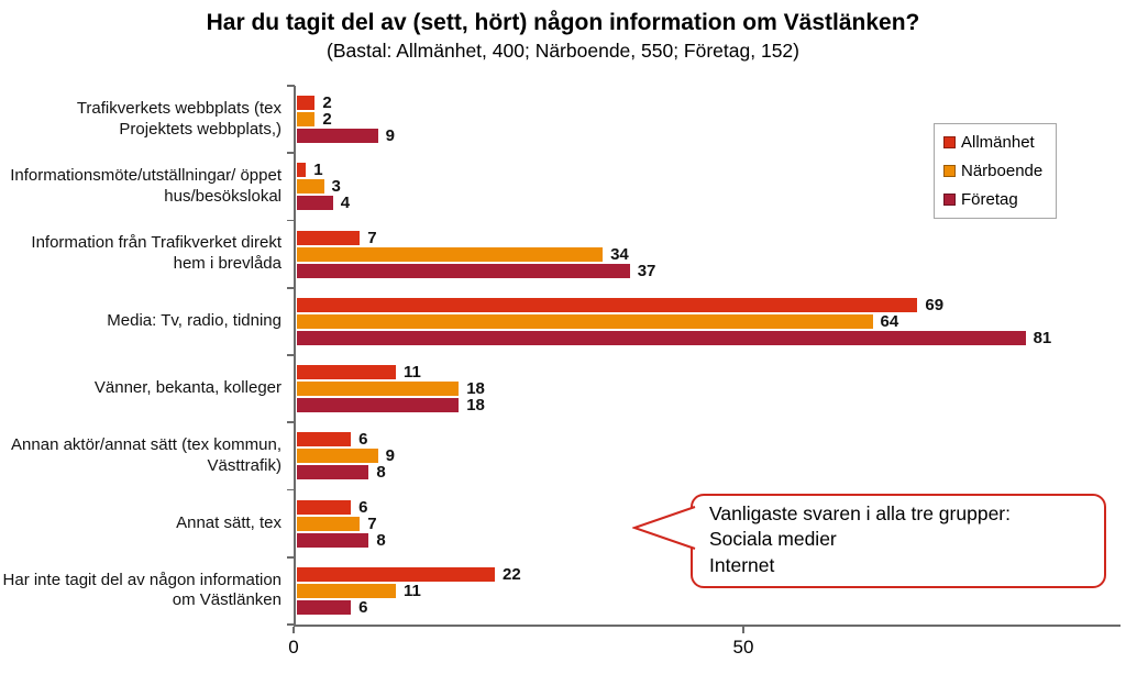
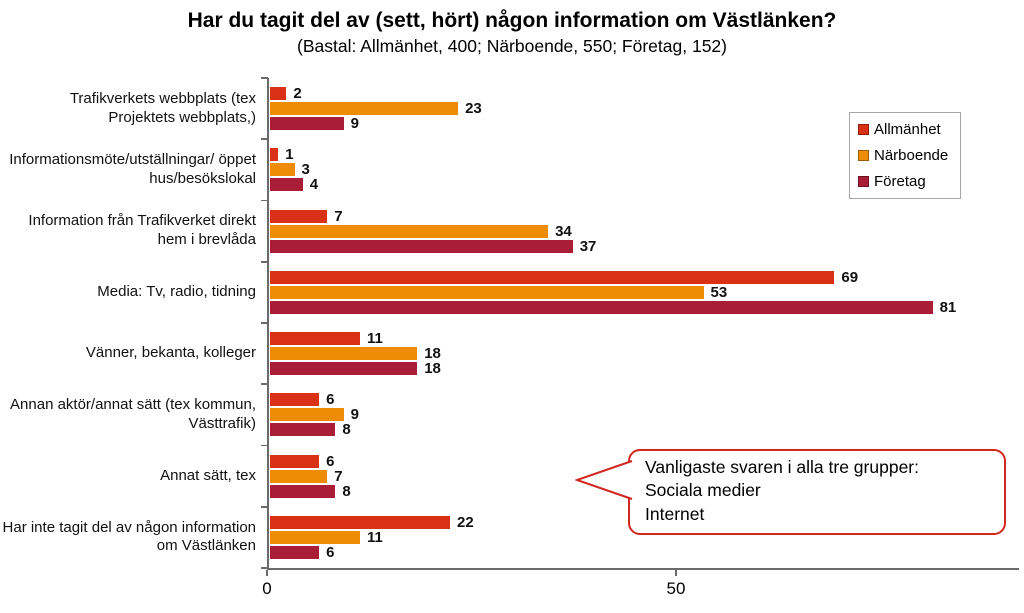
Närboende/Trafikverkets webbplats (tex Projektets webbplats,): 2 -> 23
Närboende/Media: Tv, radio, tidning: 64 -> 53
